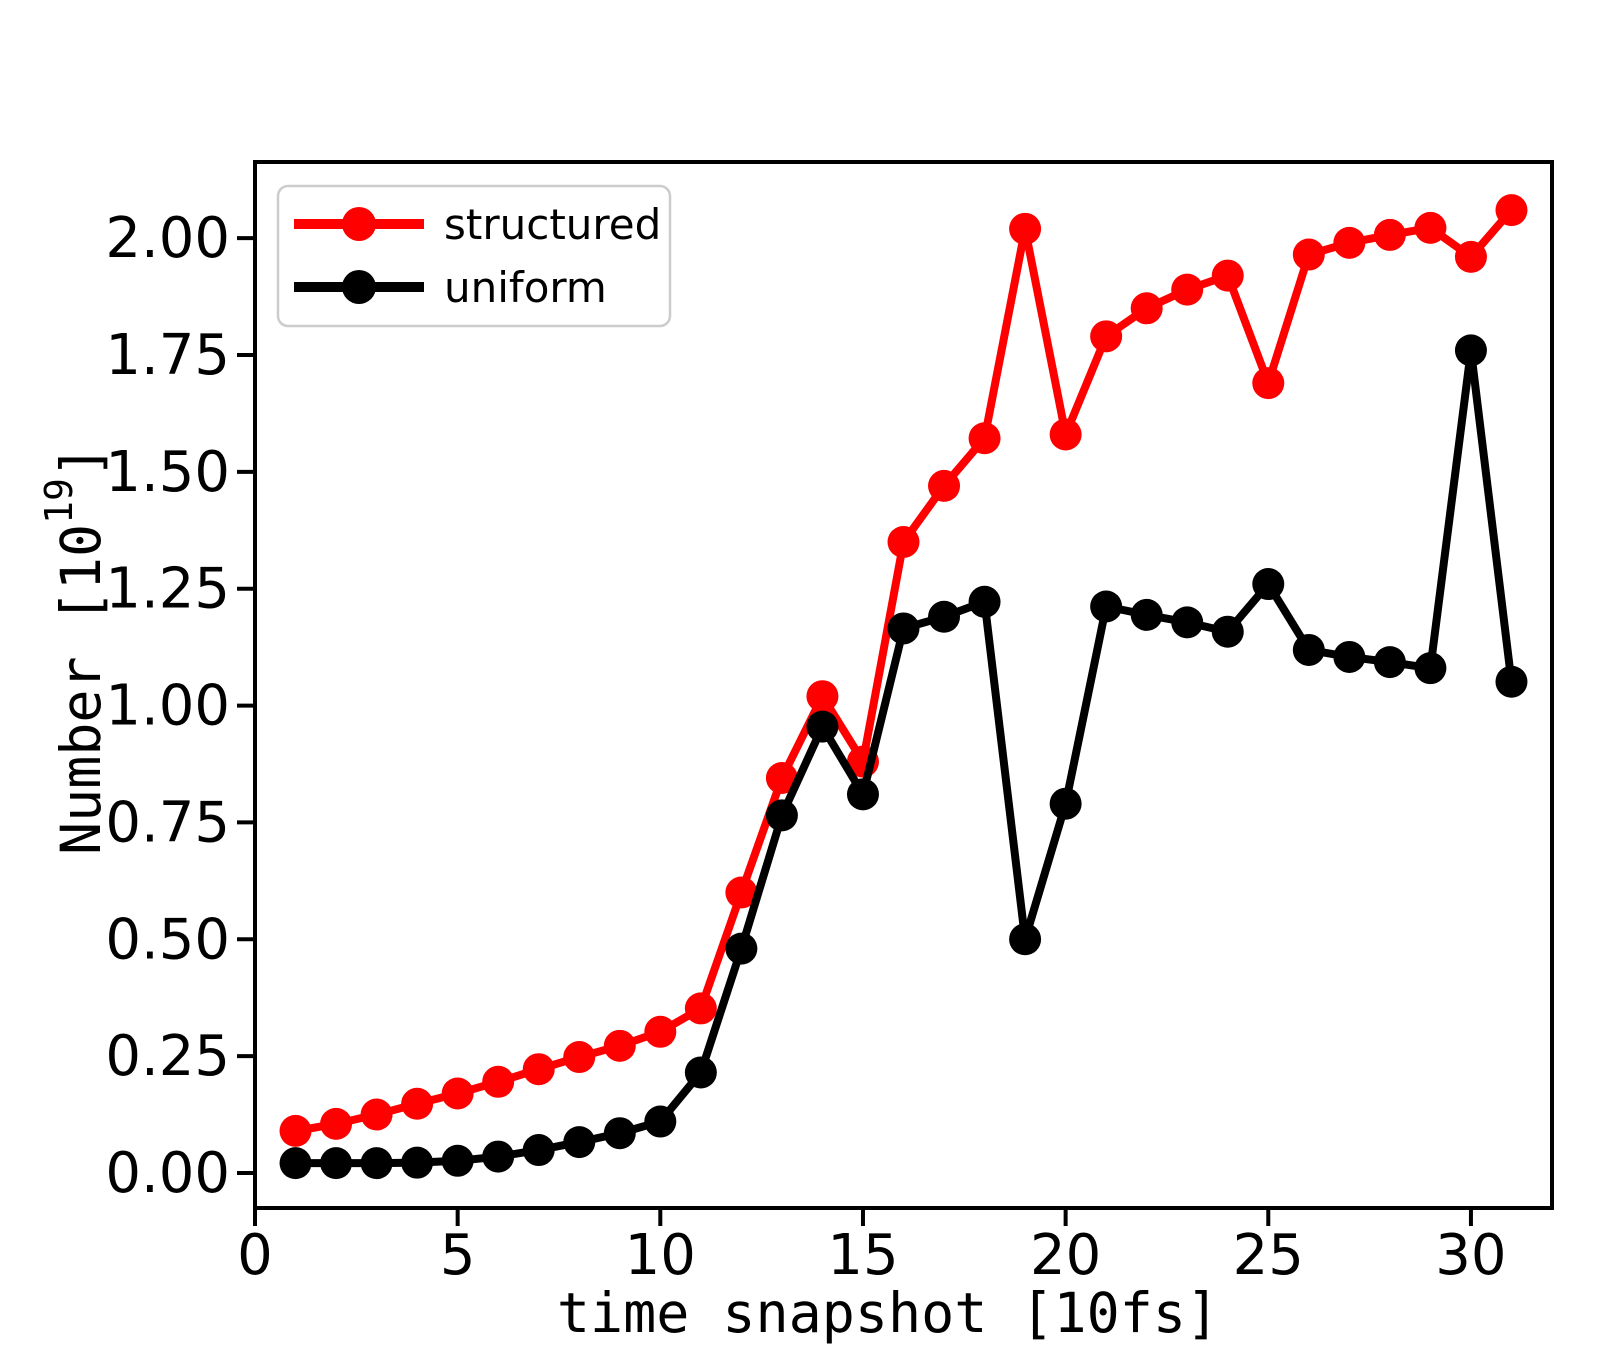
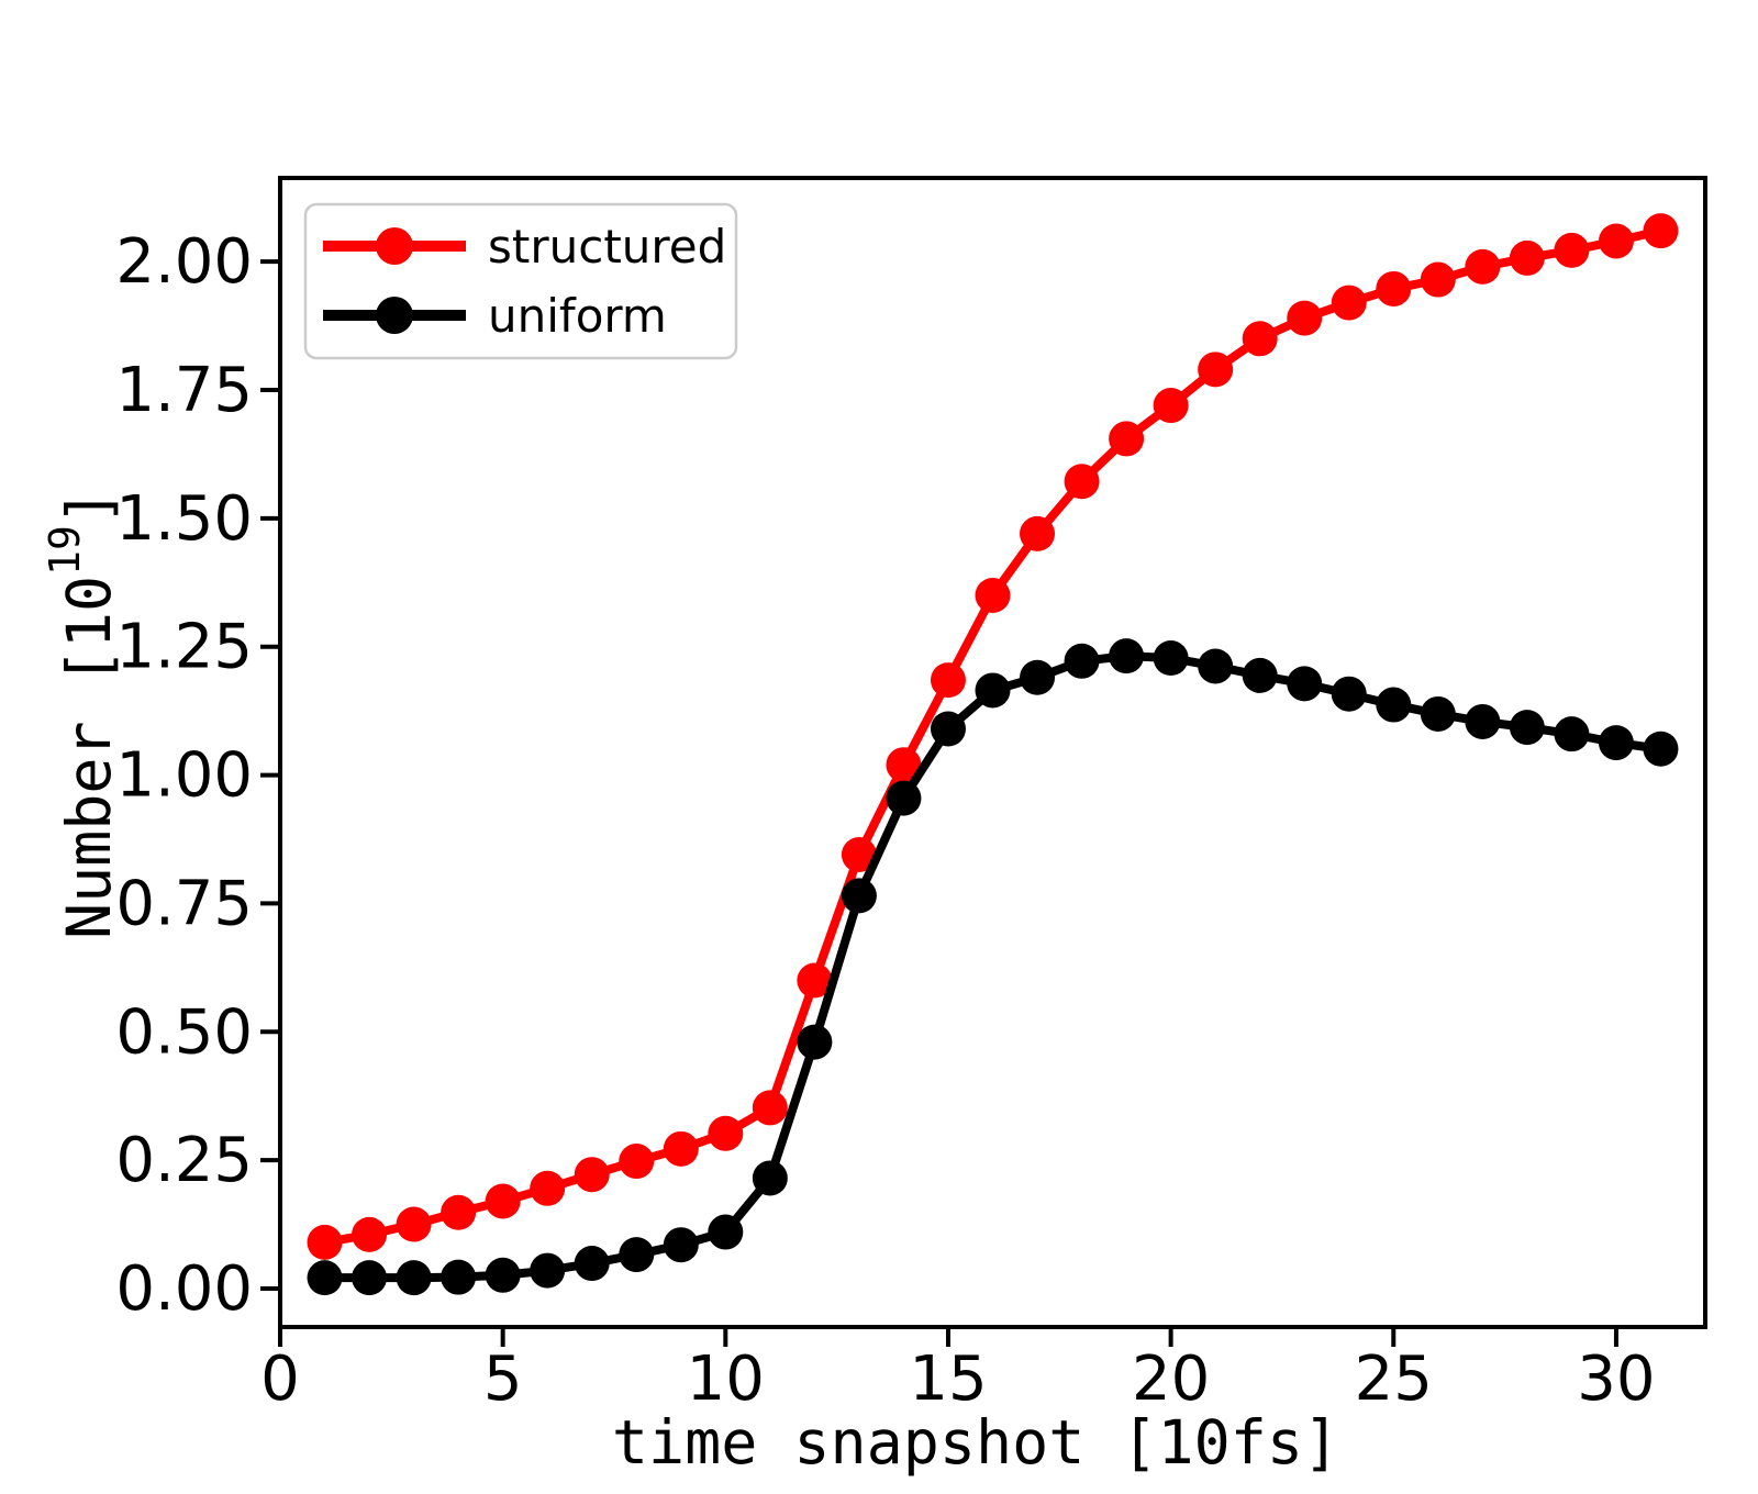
structured/15: 0.88 -> 1.19
uniform/15: 0.81 -> 1.09
structured/19: 2.02 -> 1.66
uniform/19: 0.50 -> 1.23
structured/20: 1.58 -> 1.72
uniform/20: 0.79 -> 1.23
structured/25: 1.69 -> 1.95
uniform/25: 1.26 -> 1.14
structured/30: 1.96 -> 2.04
uniform/30: 1.76 -> 1.06
